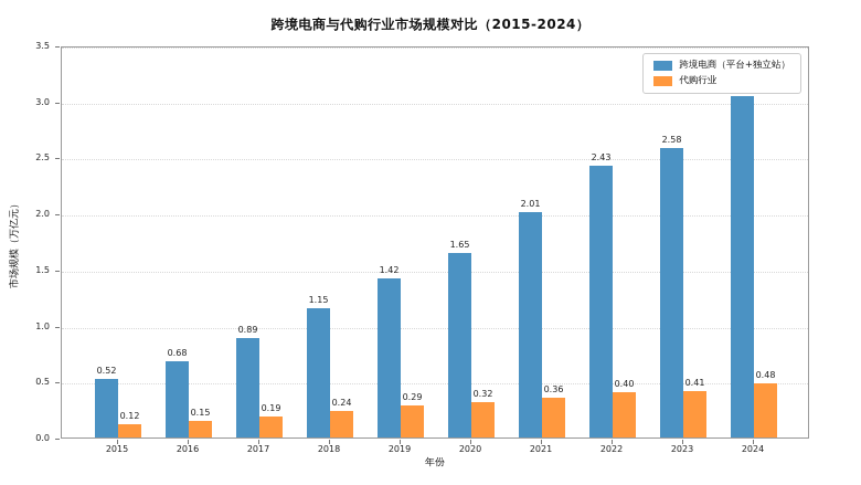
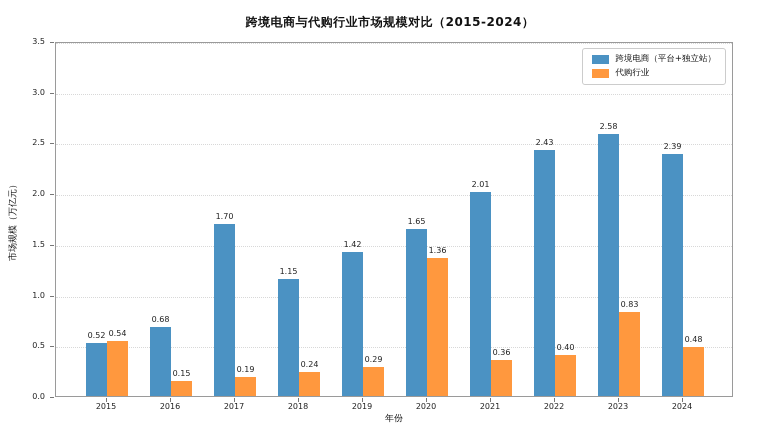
代购行业/2015: 0.12 -> 0.54
跨境电商（平台+独立站）/2017: 0.89 -> 1.70
代购行业/2020: 0.32 -> 1.36
代购行业/2023: 0.41 -> 0.83
跨境电商（平台+独立站）/2024: 3.05 -> 2.39
